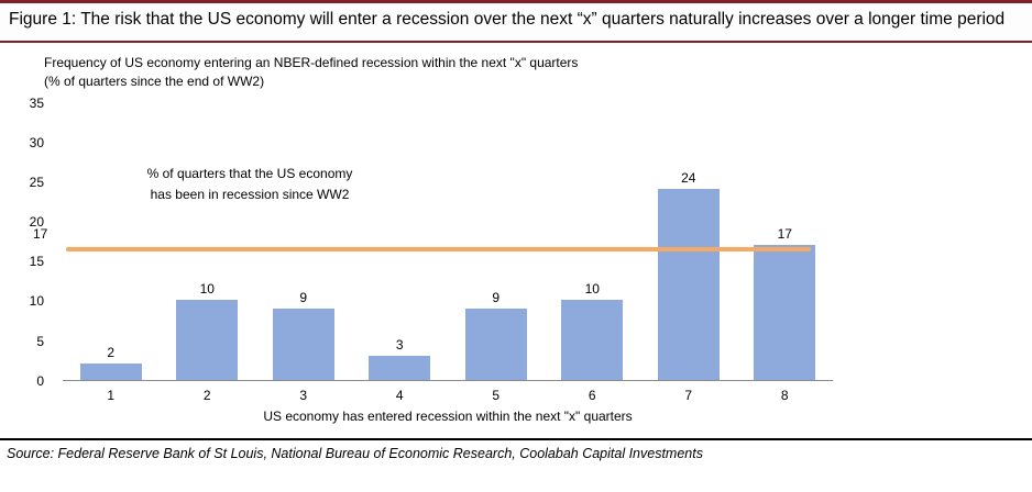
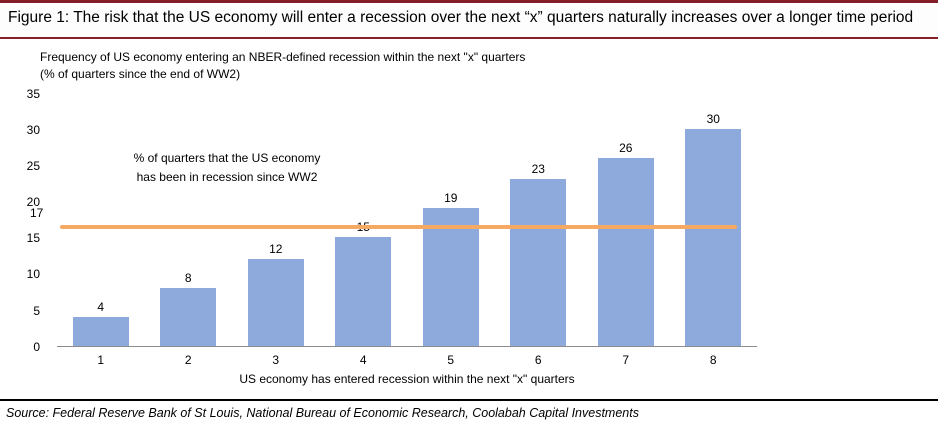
1: 2 -> 4
2: 10 -> 8
3: 9 -> 12
4: 3 -> 15
5: 9 -> 19
6: 10 -> 23
7: 24 -> 26
8: 17 -> 30
